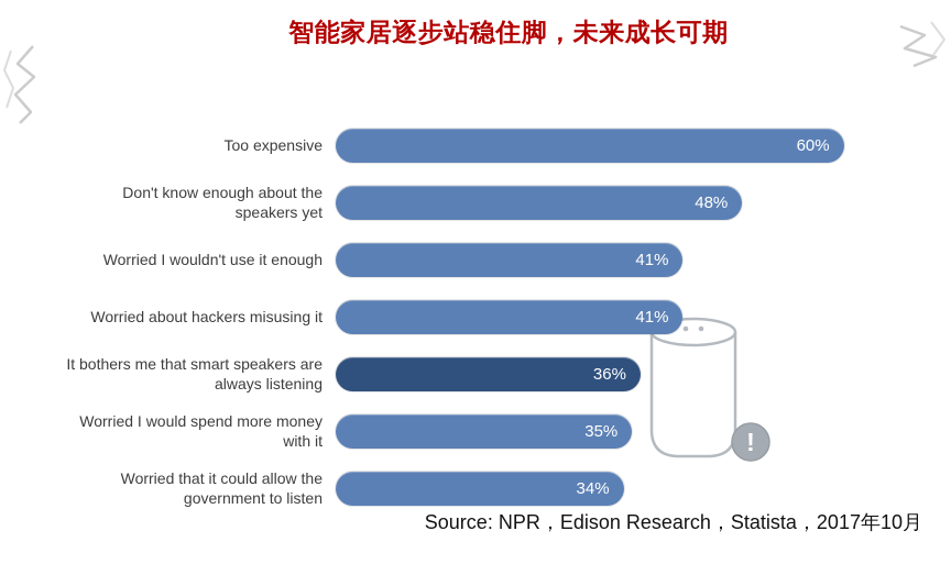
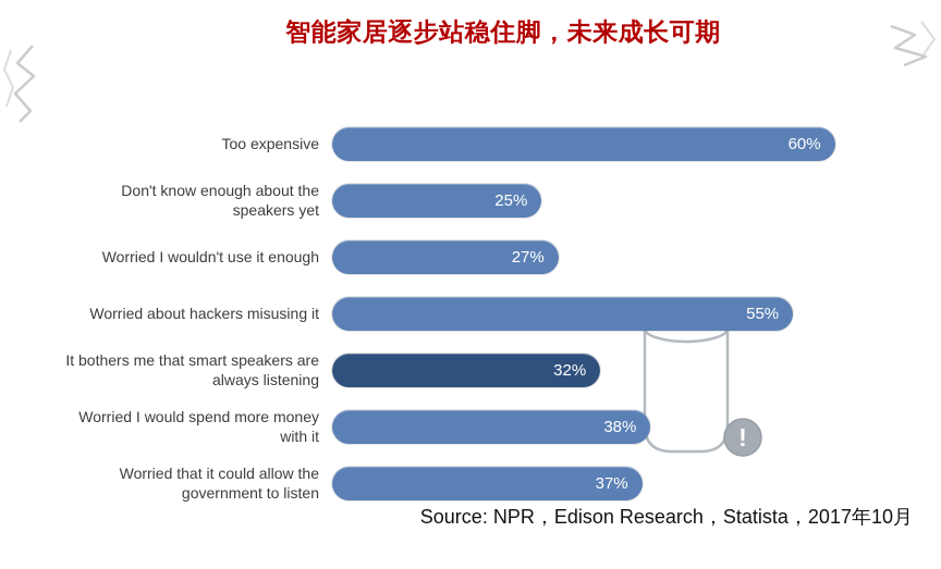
Don't know enough about the speakers yet: 48% -> 25%
Worried I wouldn't use it enough: 41% -> 27%
Worried about hackers misusing it: 41% -> 55%
It bothers me that smart speakers are always listening: 36% -> 32%
Worried I would spend more money with it: 35% -> 38%
Worried that it could allow the government to listen: 34% -> 37%
